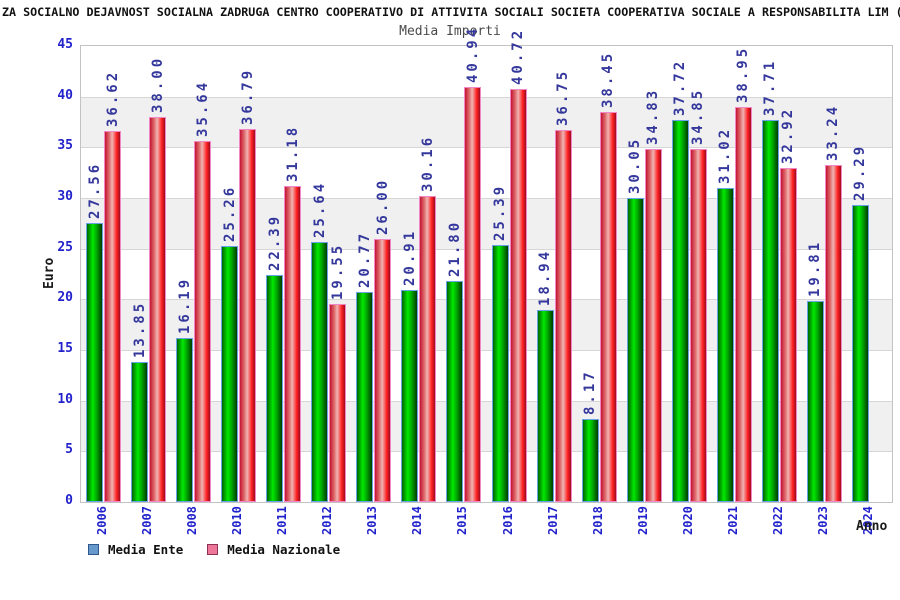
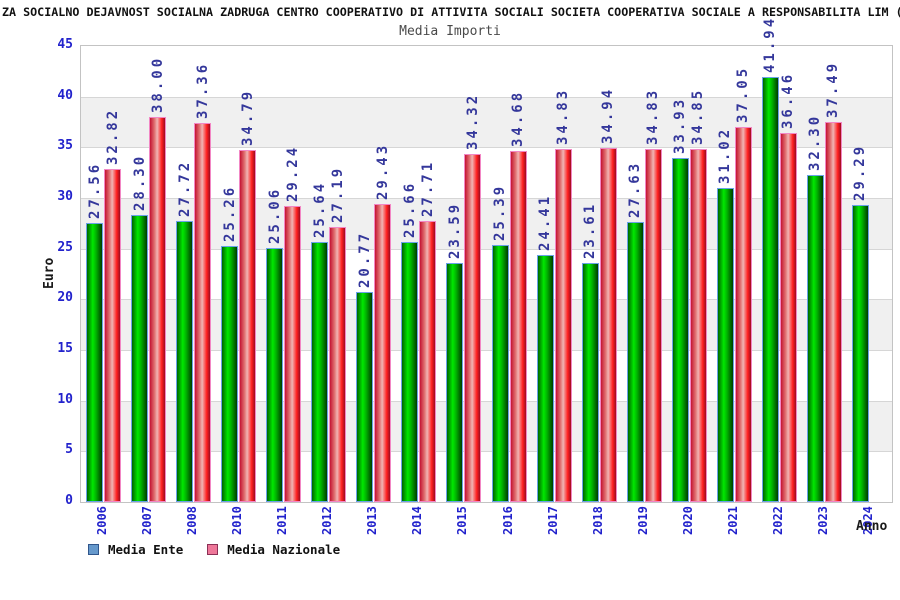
Media Nazionale/2006: 36.62 -> 32.82
Media Ente/2007: 13.85 -> 28.30
Media Ente/2008: 16.19 -> 27.72
Media Nazionale/2008: 35.64 -> 37.36
Media Nazionale/2010: 36.79 -> 34.79
Media Ente/2011: 22.39 -> 25.06
Media Nazionale/2011: 31.18 -> 29.24
Media Nazionale/2012: 19.55 -> 27.19
Media Nazionale/2013: 26.00 -> 29.43
Media Ente/2014: 20.91 -> 25.66
Media Nazionale/2014: 30.16 -> 27.71
Media Ente/2015: 21.80 -> 23.59
Media Nazionale/2015: 40.94 -> 34.32
Media Nazionale/2016: 40.72 -> 34.68
Media Ente/2017: 18.94 -> 24.41
Media Nazionale/2017: 36.75 -> 34.83
Media Ente/2018: 8.17 -> 23.61
Media Nazionale/2018: 38.45 -> 34.94
Media Ente/2019: 30.05 -> 27.63
Media Ente/2020: 37.72 -> 33.93
Media Nazionale/2021: 38.95 -> 37.05
Media Ente/2022: 37.71 -> 41.94
Media Nazionale/2022: 32.92 -> 36.46
Media Ente/2023: 19.81 -> 32.30
Media Nazionale/2023: 33.24 -> 37.49
